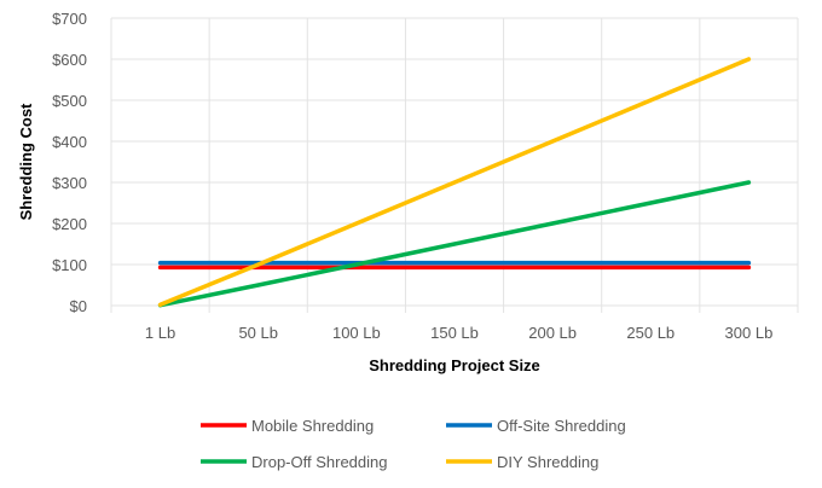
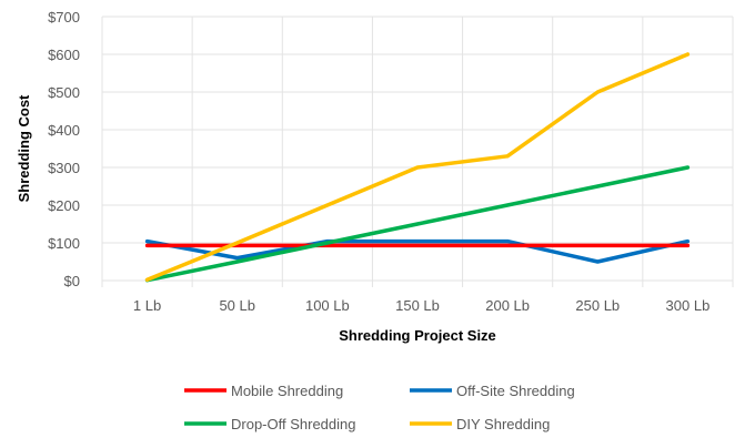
Off-Site Shredding/50 Lb: $100 -> $60
DIY Shredding/200 Lb: $400 -> $330
Off-Site Shredding/250 Lb: $100 -> $50
